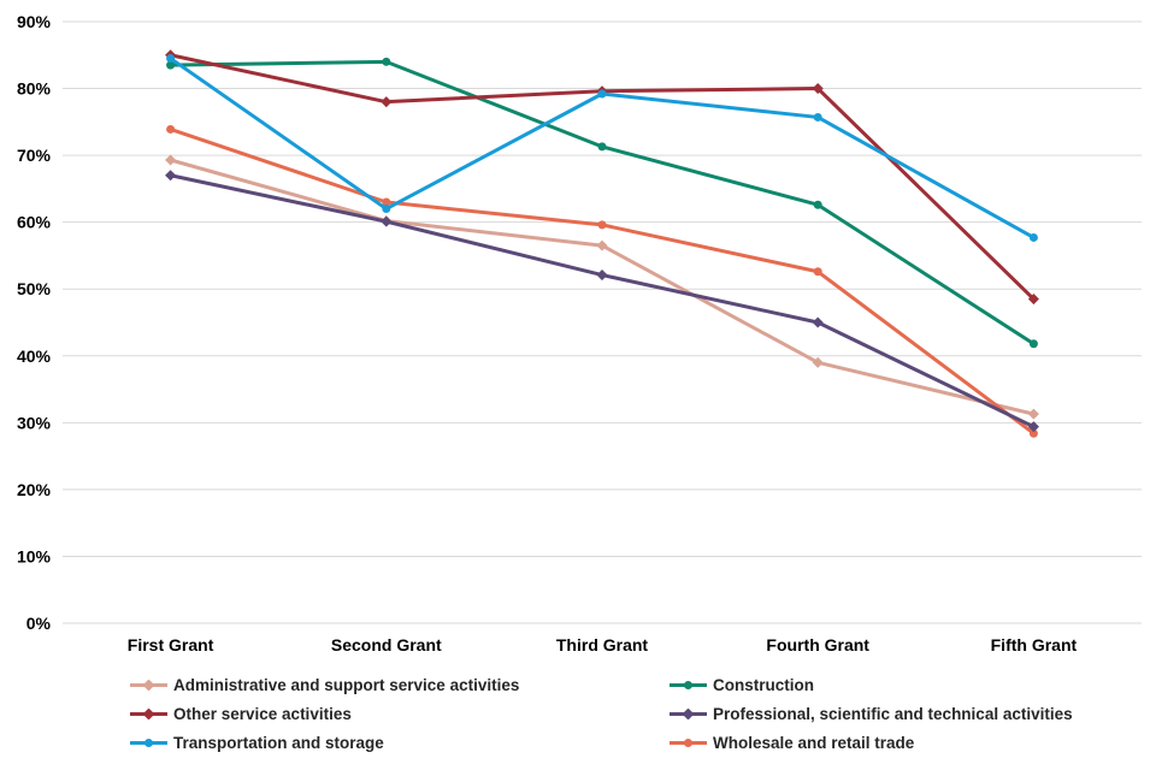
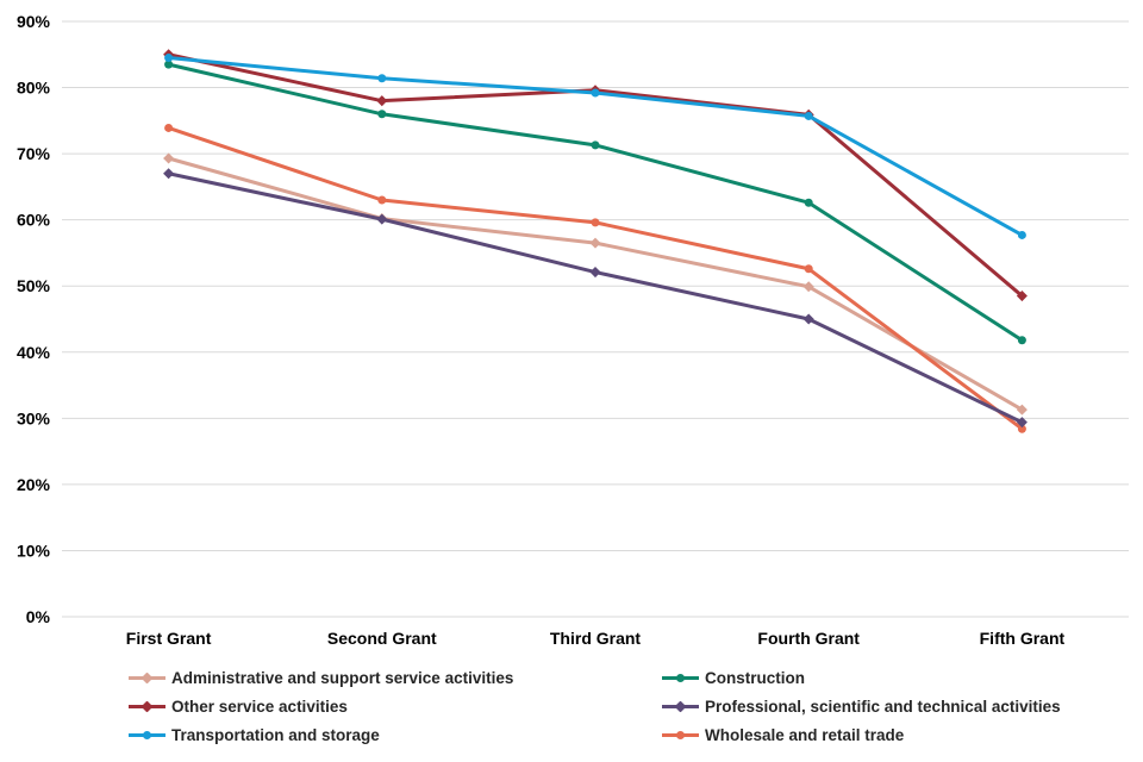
Construction/Second Grant: 84% -> 76%
Transportation and storage/Second Grant: 62% -> 81%
Administrative and support service activities/Fourth Grant: 39% -> 50%
Other service activities/Fourth Grant: 80% -> 76%
